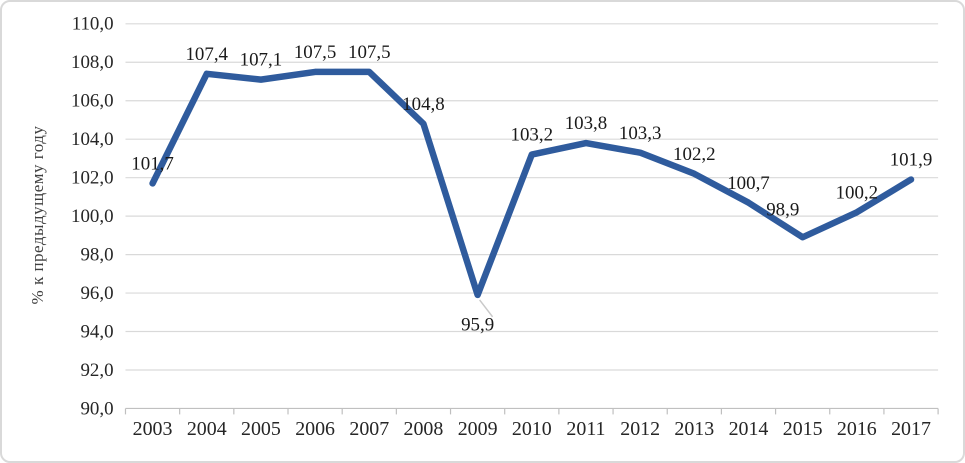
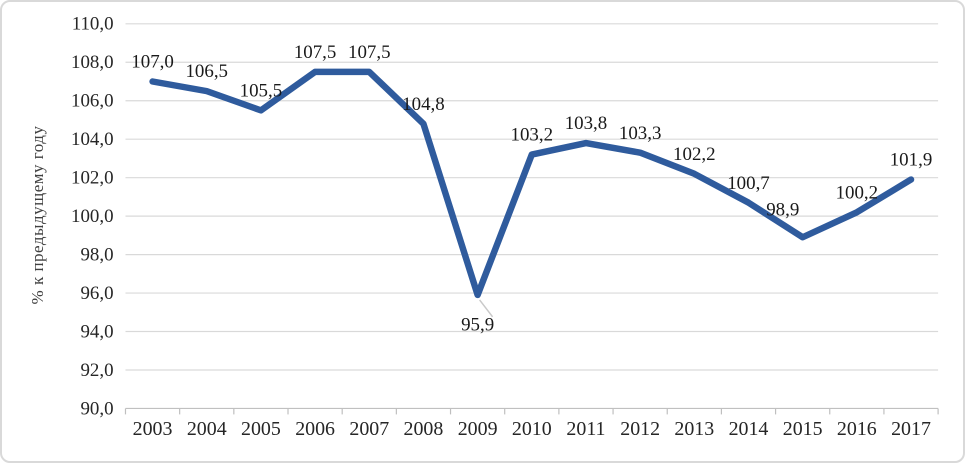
2003: 101,7 -> 107,0
2004: 107,4 -> 106,5
2005: 107,1 -> 105,5
